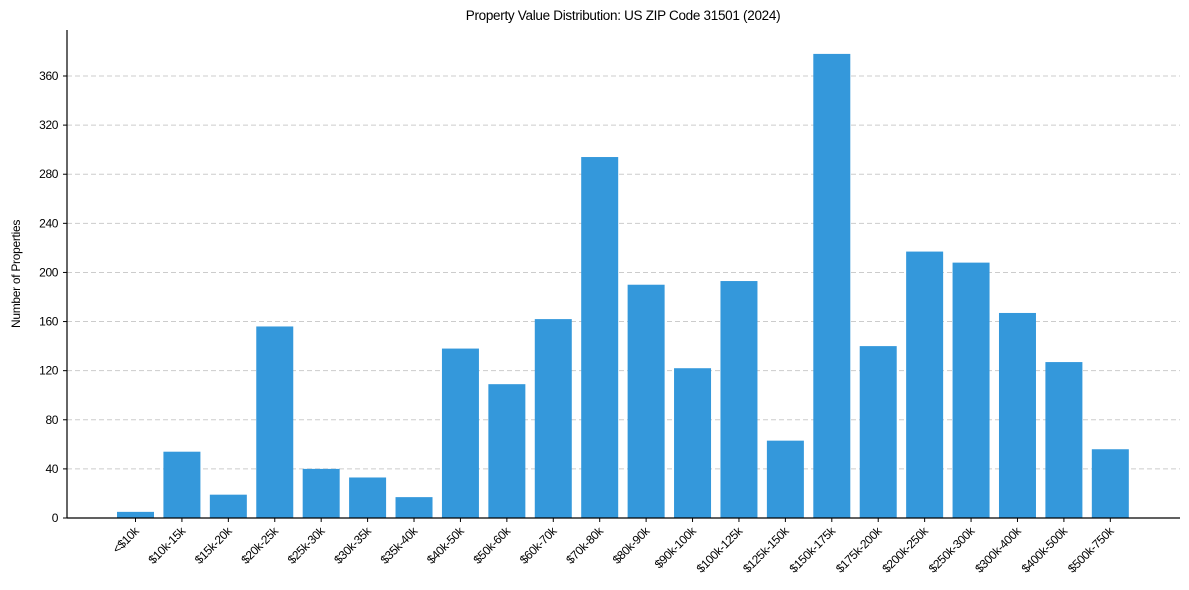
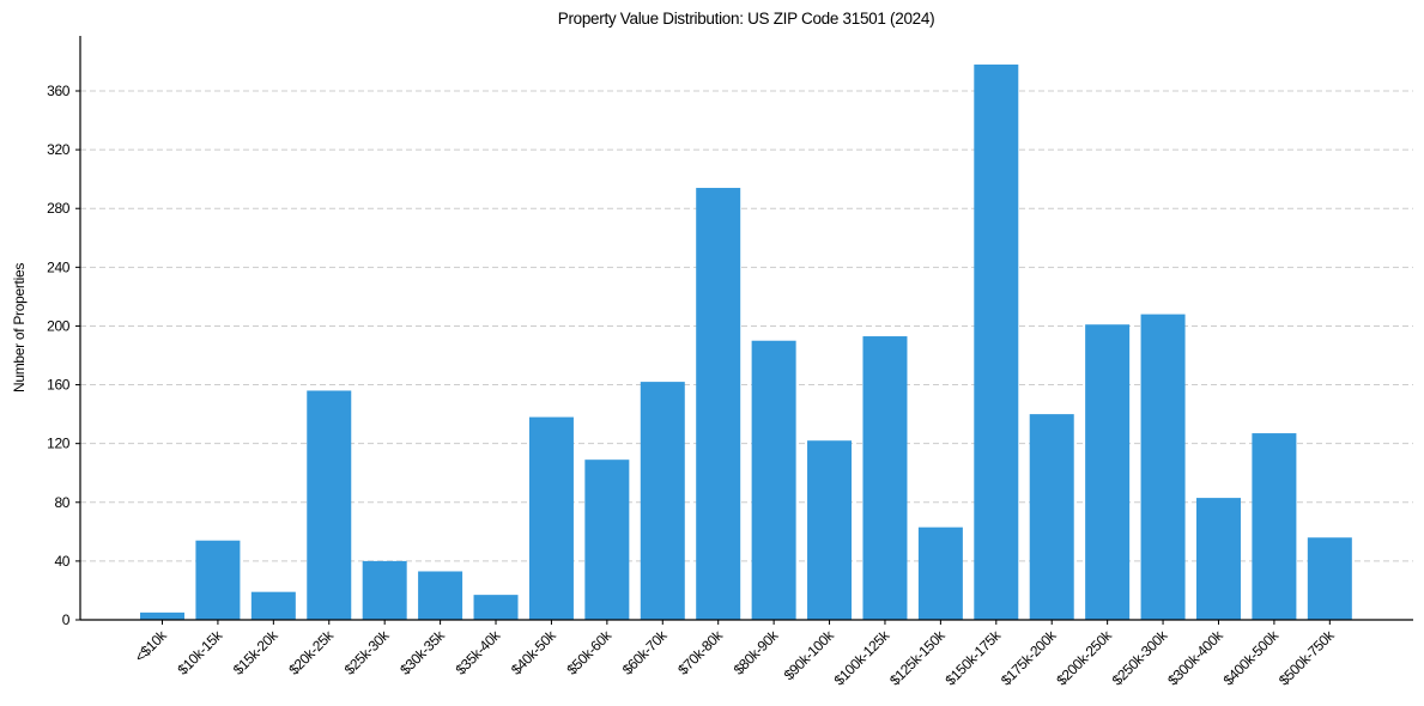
$200k-250k: 217 -> 201
$300k-400k: 167 -> 83
